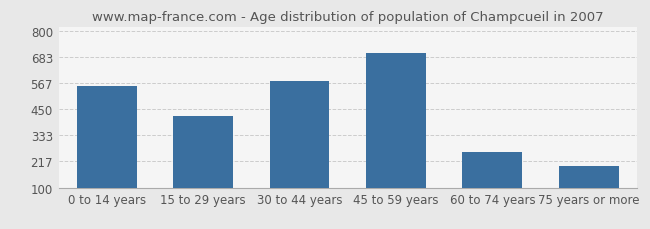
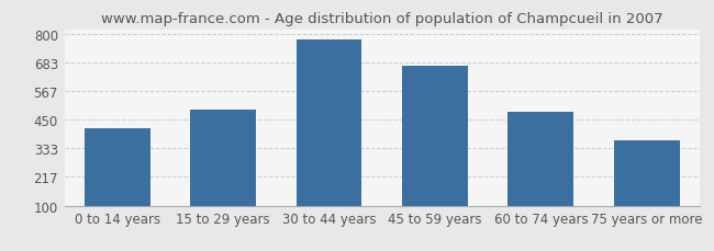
0 to 14 years: 553 -> 415
15 to 29 years: 422 -> 490
30 to 44 years: 578 -> 780
45 to 59 years: 700 -> 670
60 to 74 years: 261 -> 485
75 years or more: 197 -> 365
